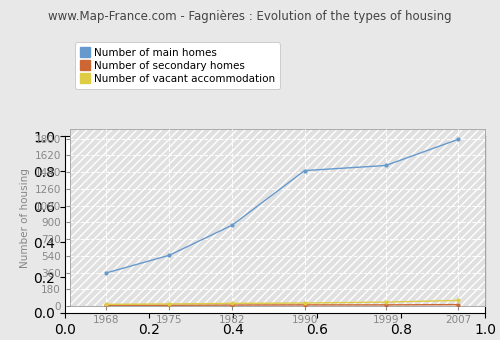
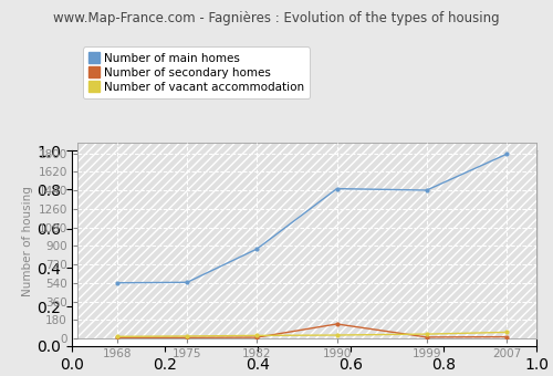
Number of main homes/1968: 360 -> 540
Number of secondary homes/1990: 10 -> 140
Number of main homes/1999: 1510 -> 1440
